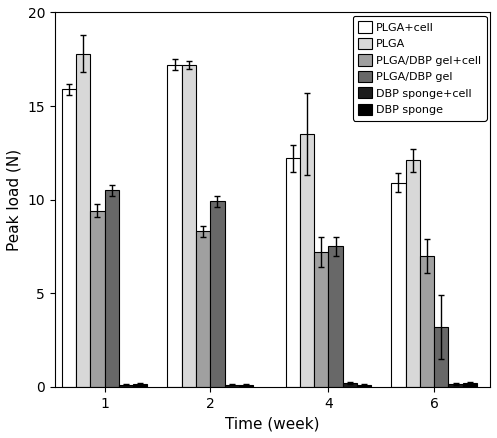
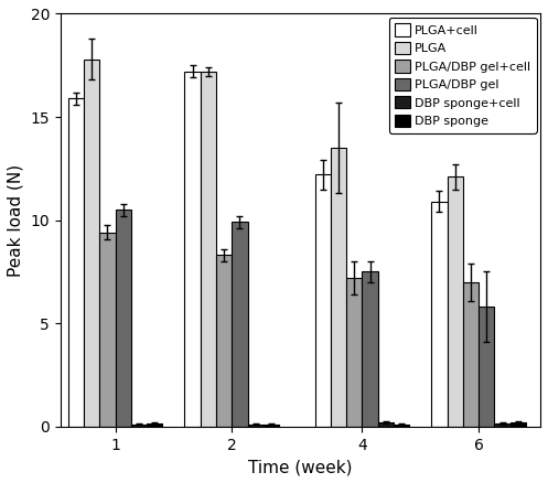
PLGA/DBP gel/6: 3.2 -> 5.8
